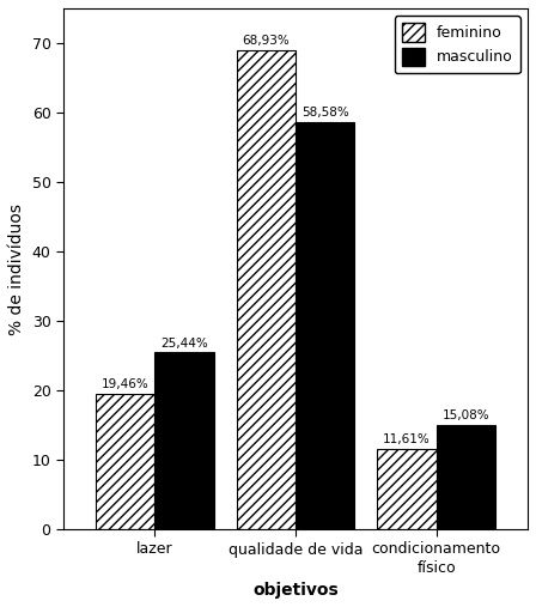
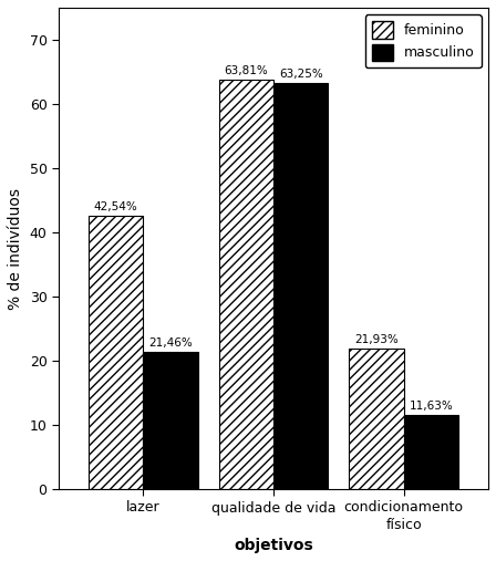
feminino/lazer: 19,46% -> 42,54%
masculino/lazer: 25,44% -> 21,46%
feminino/qualidade de vida: 68,93% -> 63,81%
masculino/qualidade de vida: 58,58% -> 63,25%
feminino/condicionamento físico: 11,61% -> 21,93%
masculino/condicionamento físico: 15,08% -> 11,63%
